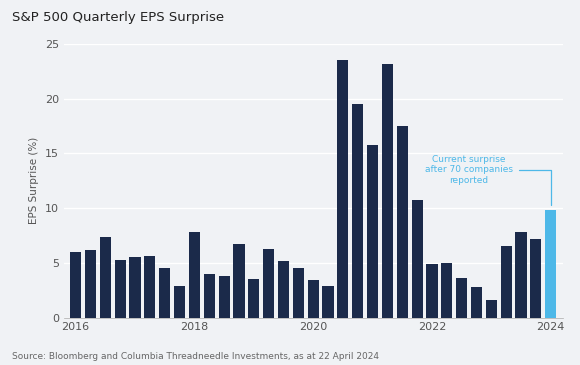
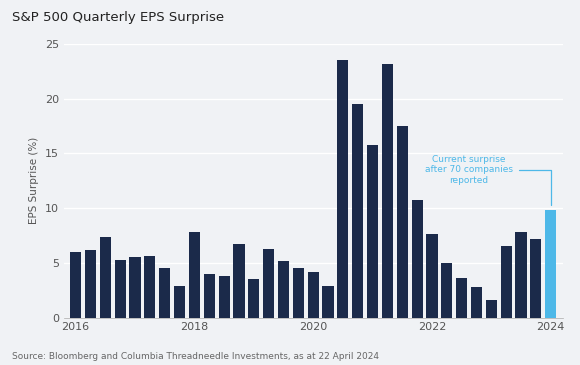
2020: 3.4 -> 4.2
2022: 4.9 -> 7.6
